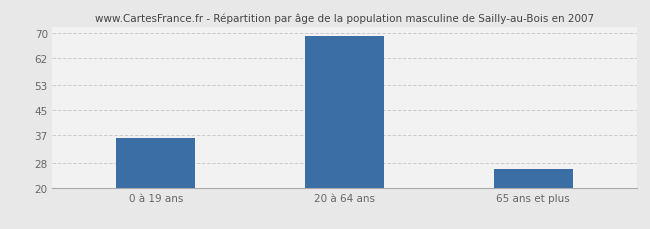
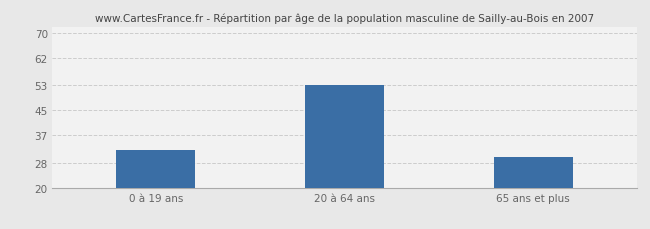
0 à 19 ans: 36 -> 32
20 à 64 ans: 69 -> 53
65 ans et plus: 26 -> 30
